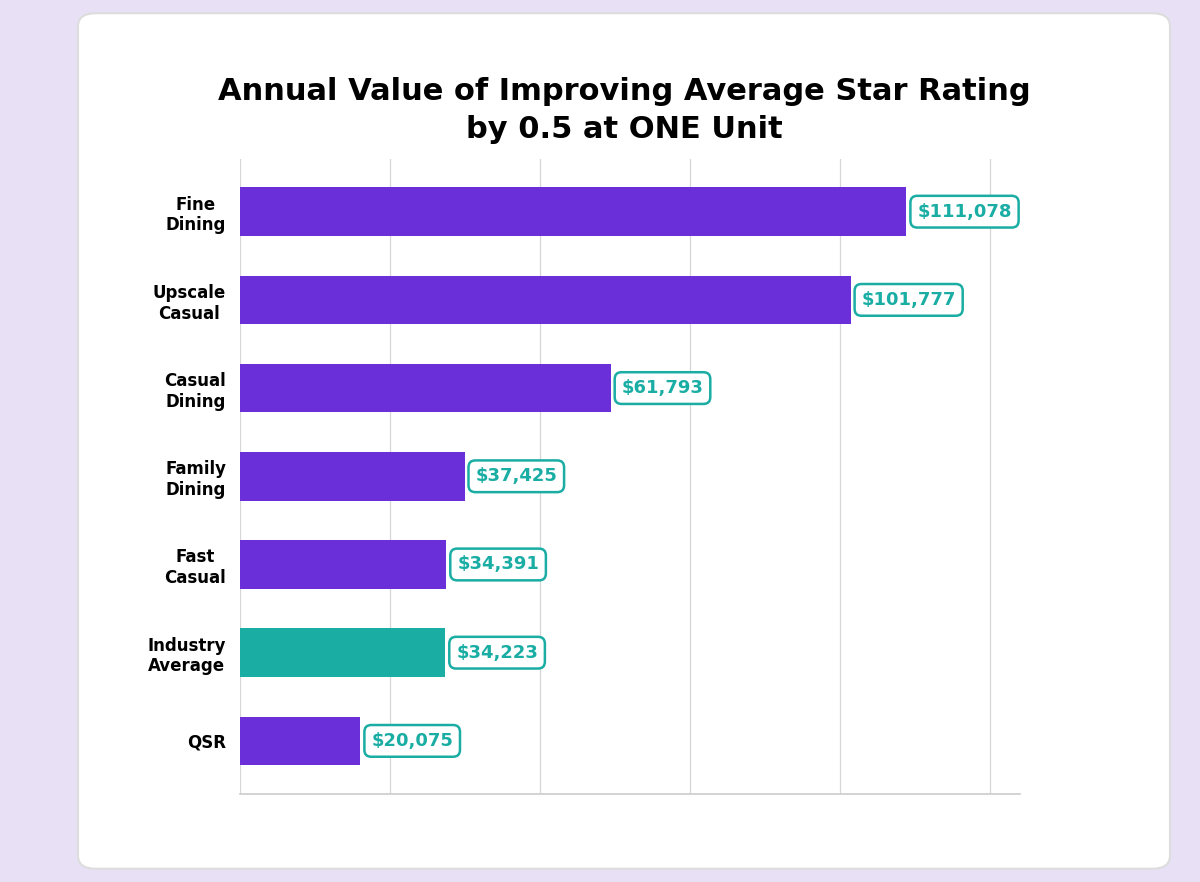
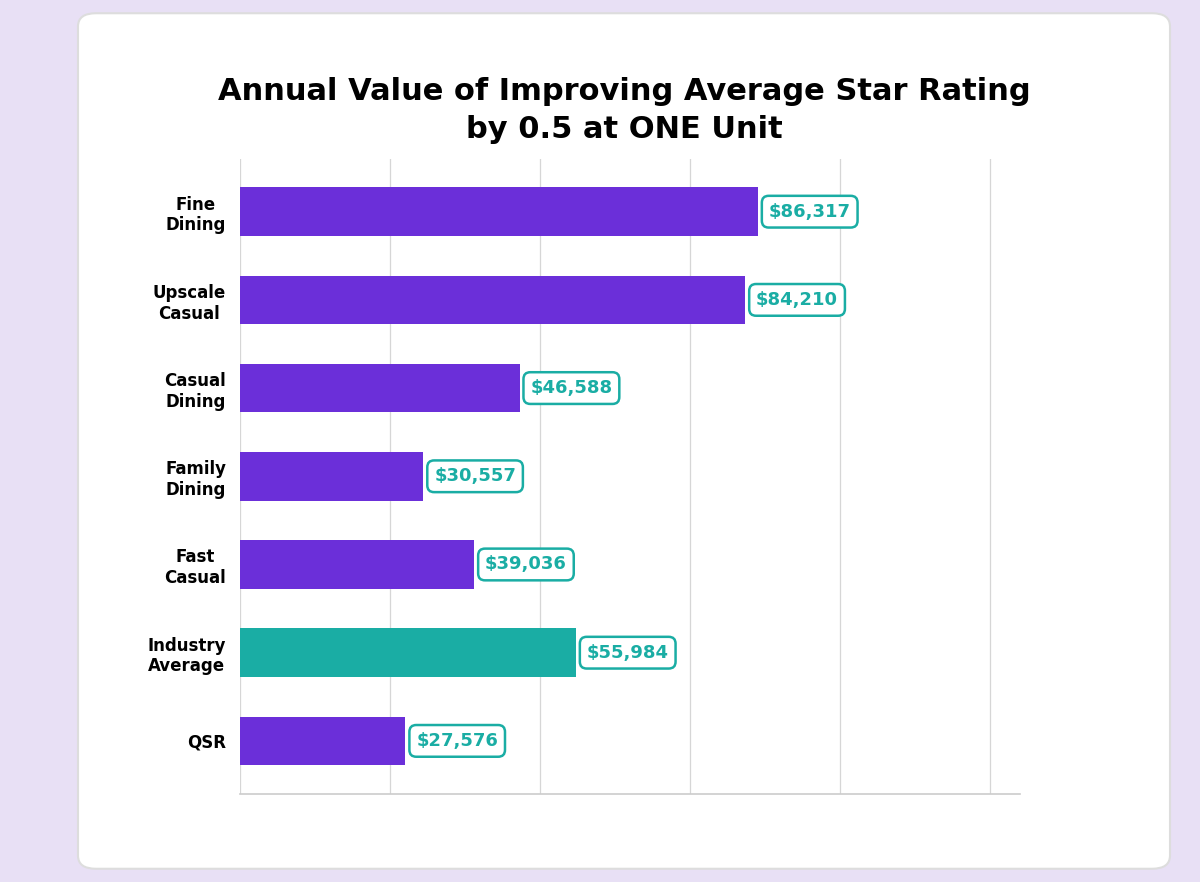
Fine Dining: $111,078 -> $86,317
Upscale Casual: $101,777 -> $84,210
Casual Dining: $61,793 -> $46,588
Family Dining: $37,425 -> $30,557
Fast Casual: $34,391 -> $39,036
Industry Average: $34,223 -> $55,984
QSR: $20,075 -> $27,576
